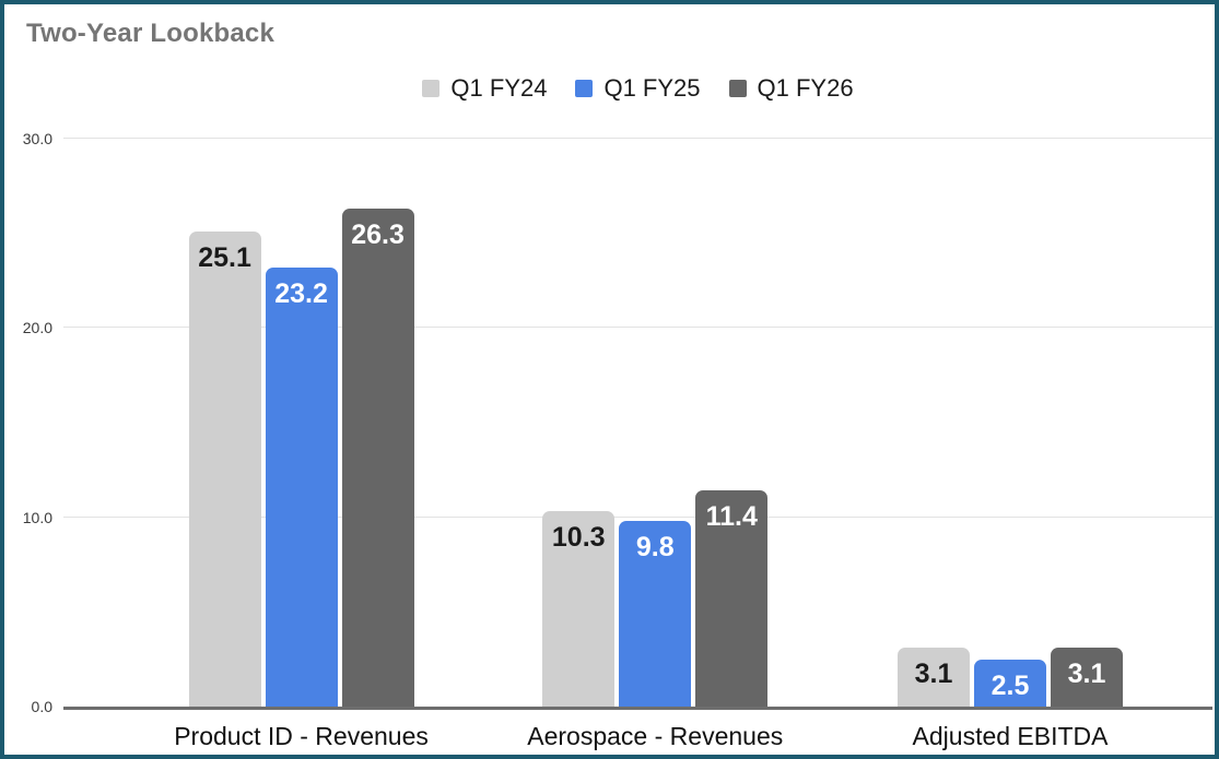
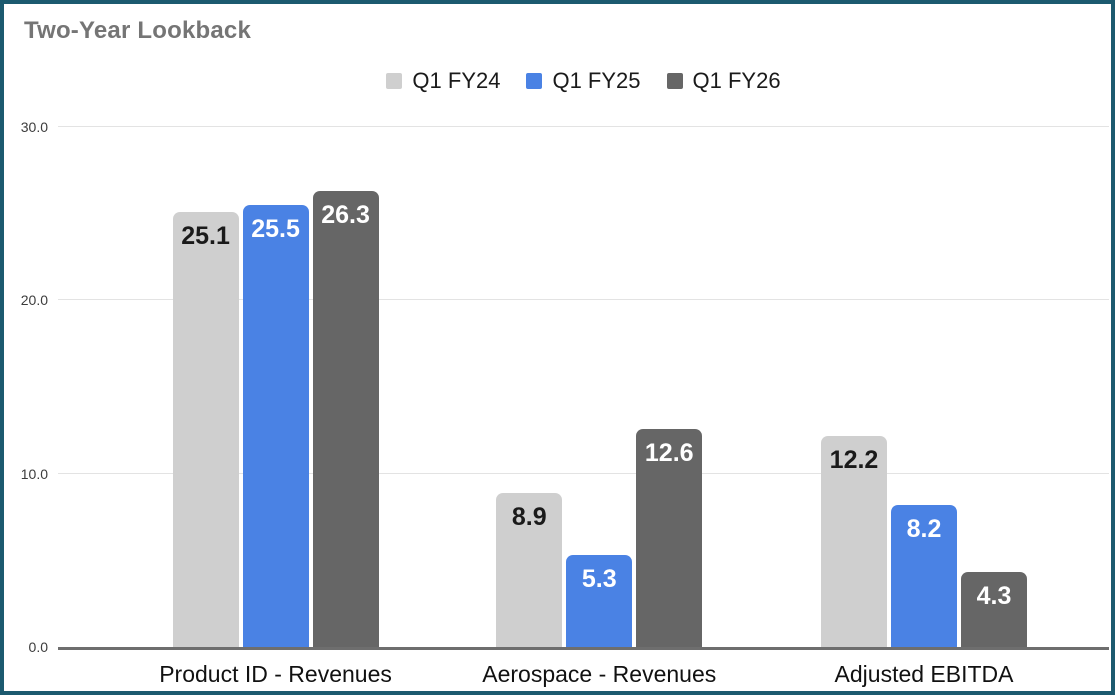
Q1 FY25/Product ID - Revenues: 23.2 -> 25.5
Q1 FY24/Aerospace - Revenues: 10.3 -> 8.9
Q1 FY25/Aerospace - Revenues: 9.8 -> 5.3
Q1 FY26/Aerospace - Revenues: 11.4 -> 12.6
Q1 FY24/Adjusted EBITDA: 3.1 -> 12.2
Q1 FY25/Adjusted EBITDA: 2.5 -> 8.2
Q1 FY26/Adjusted EBITDA: 3.1 -> 4.3
